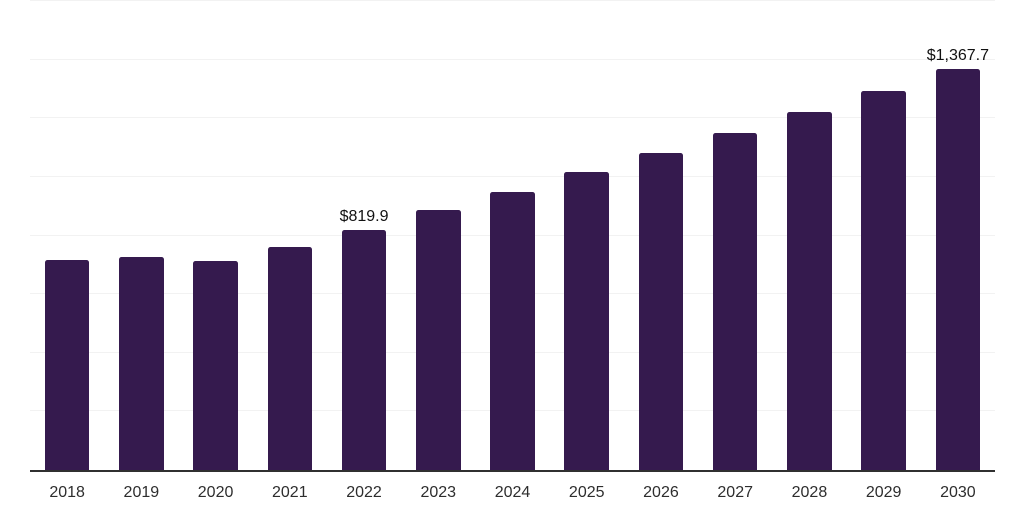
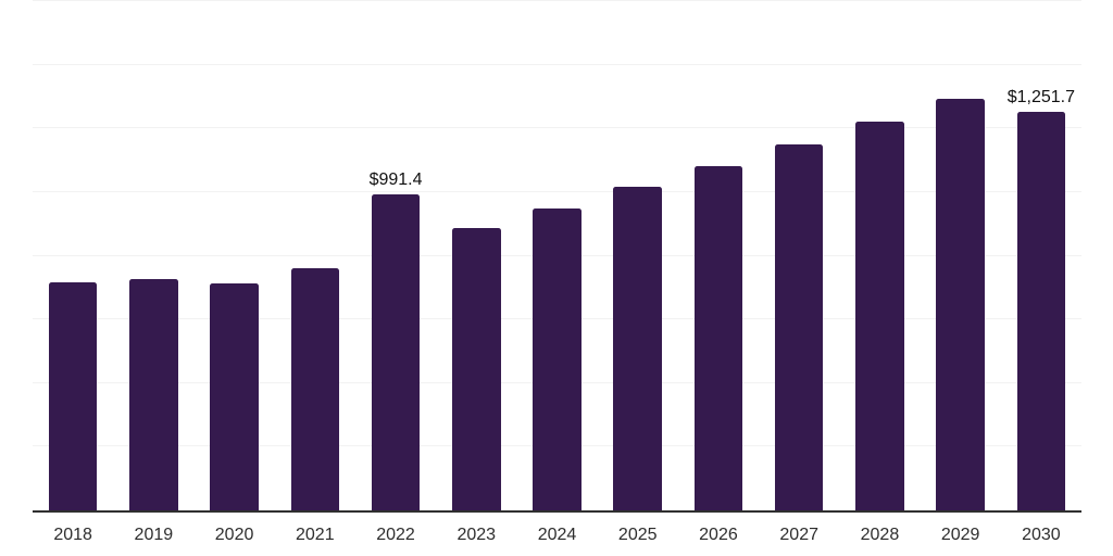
2022: $819.9 -> $991.4
2030: $1,367.7 -> $1,251.7
